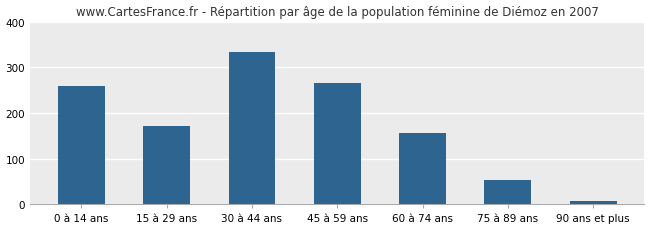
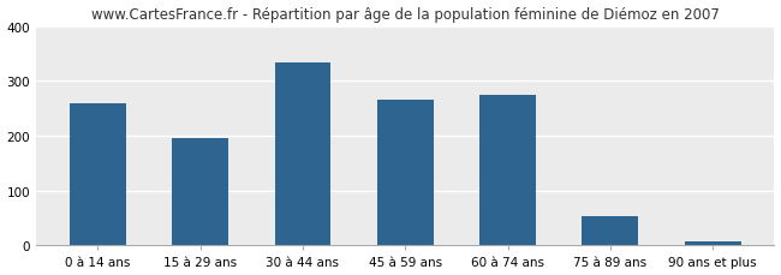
15 à 29 ans: 172 -> 195
60 à 74 ans: 157 -> 275
